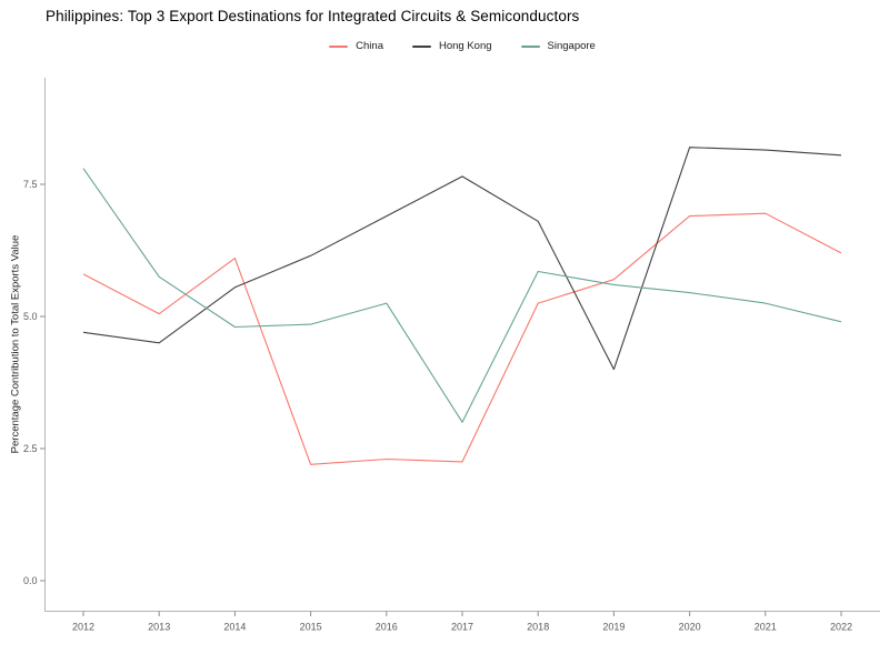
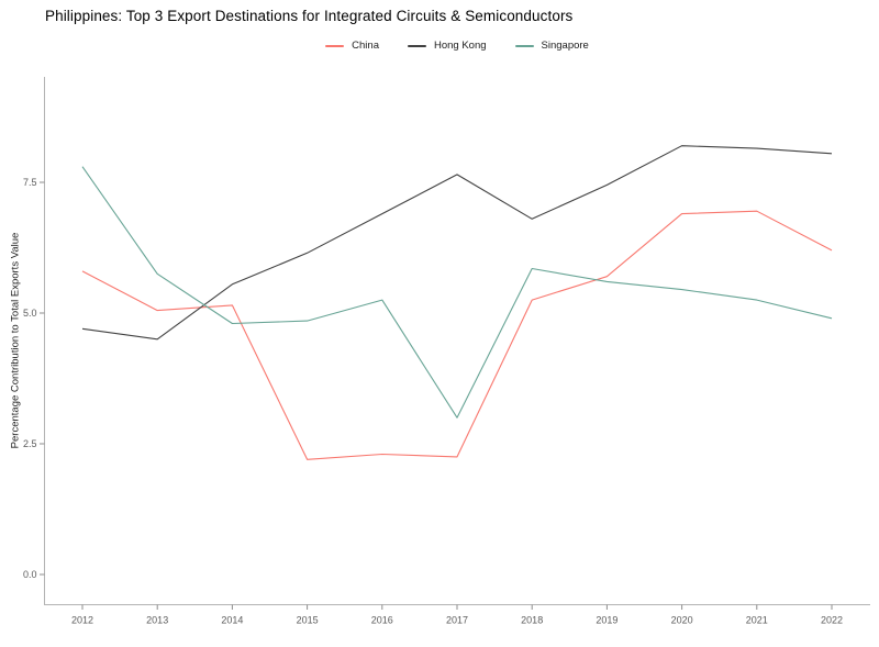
China/2014: 6.1 -> 5.2
Hong Kong/2019: 4.0 -> 7.5
